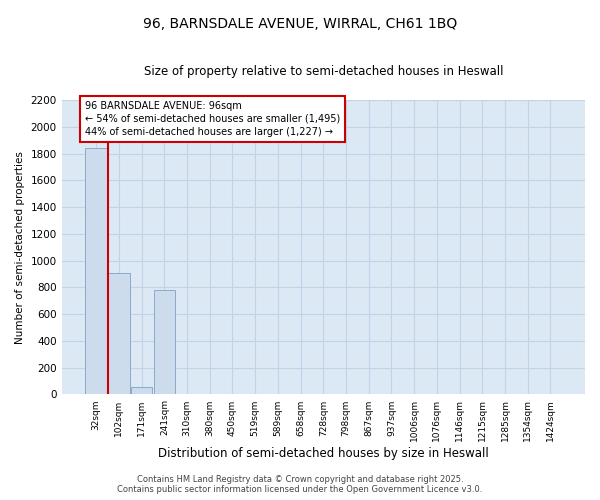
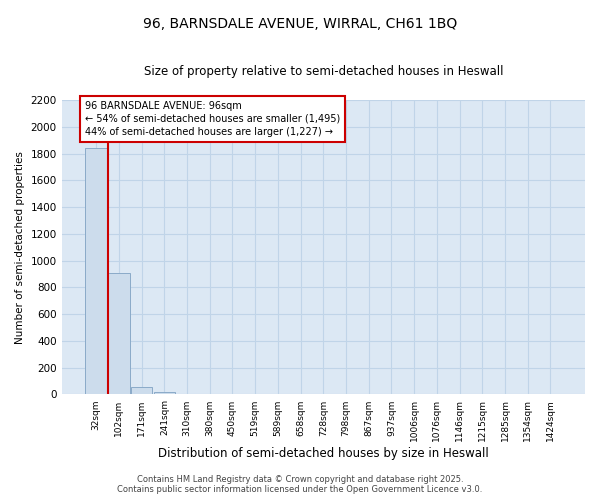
241sqm: 780 -> 20
